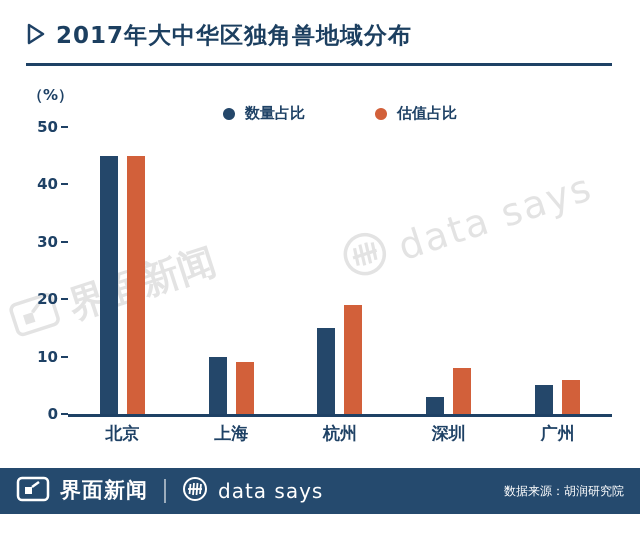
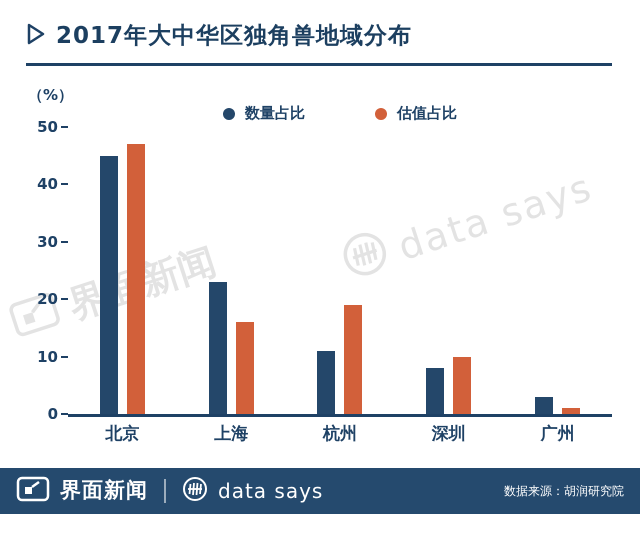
估值占比/北京: 45 -> 47
数量占比/上海: 10 -> 23
估值占比/上海: 9 -> 16
数量占比/杭州: 15 -> 11
数量占比/深圳: 3 -> 8
估值占比/深圳: 8 -> 10
数量占比/广州: 5 -> 3
估值占比/广州: 6 -> 1
